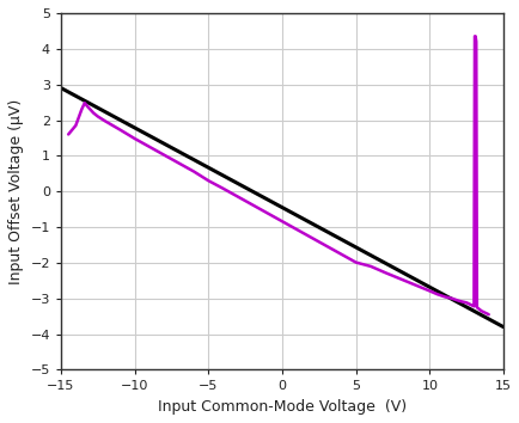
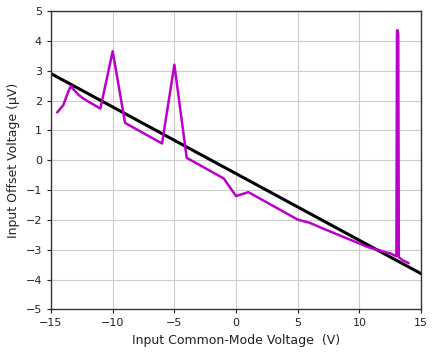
−10: 1.48 -> 3.65
−5: 0.30 -> 3.20
0: -0.84 -> -1.20
